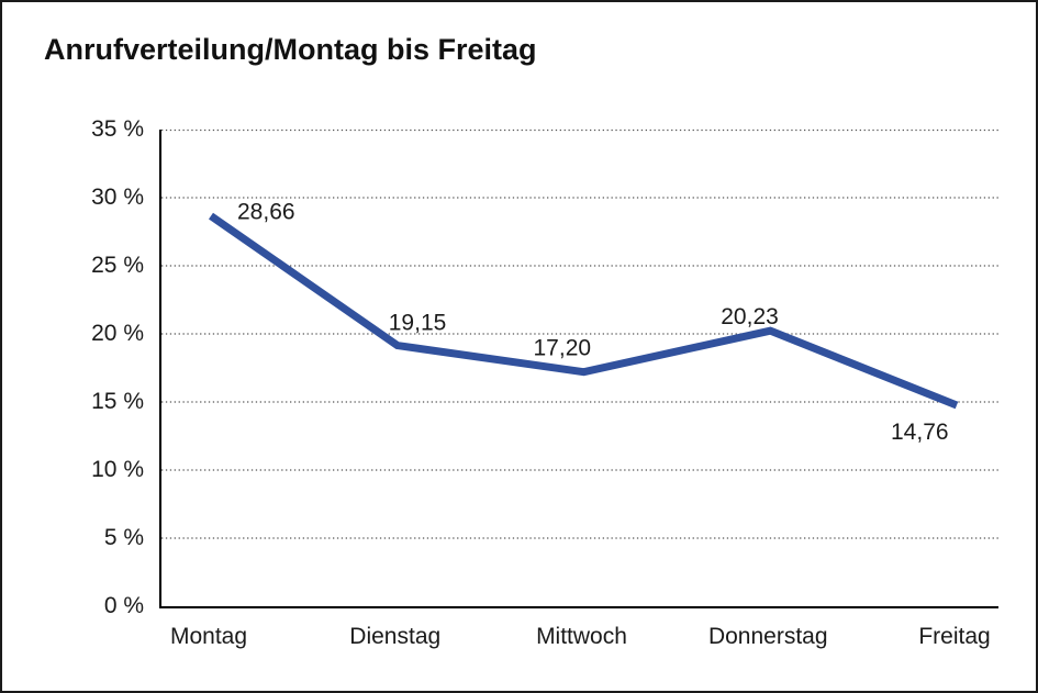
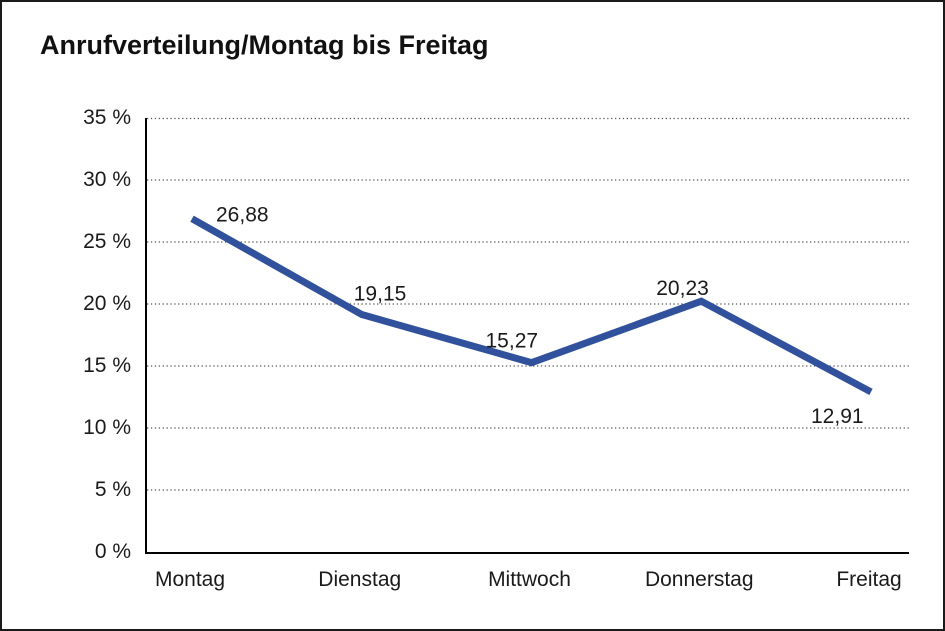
Montag: 28,66 -> 26,88
Mittwoch: 17,20 -> 15,27
Freitag: 14,76 -> 12,91
